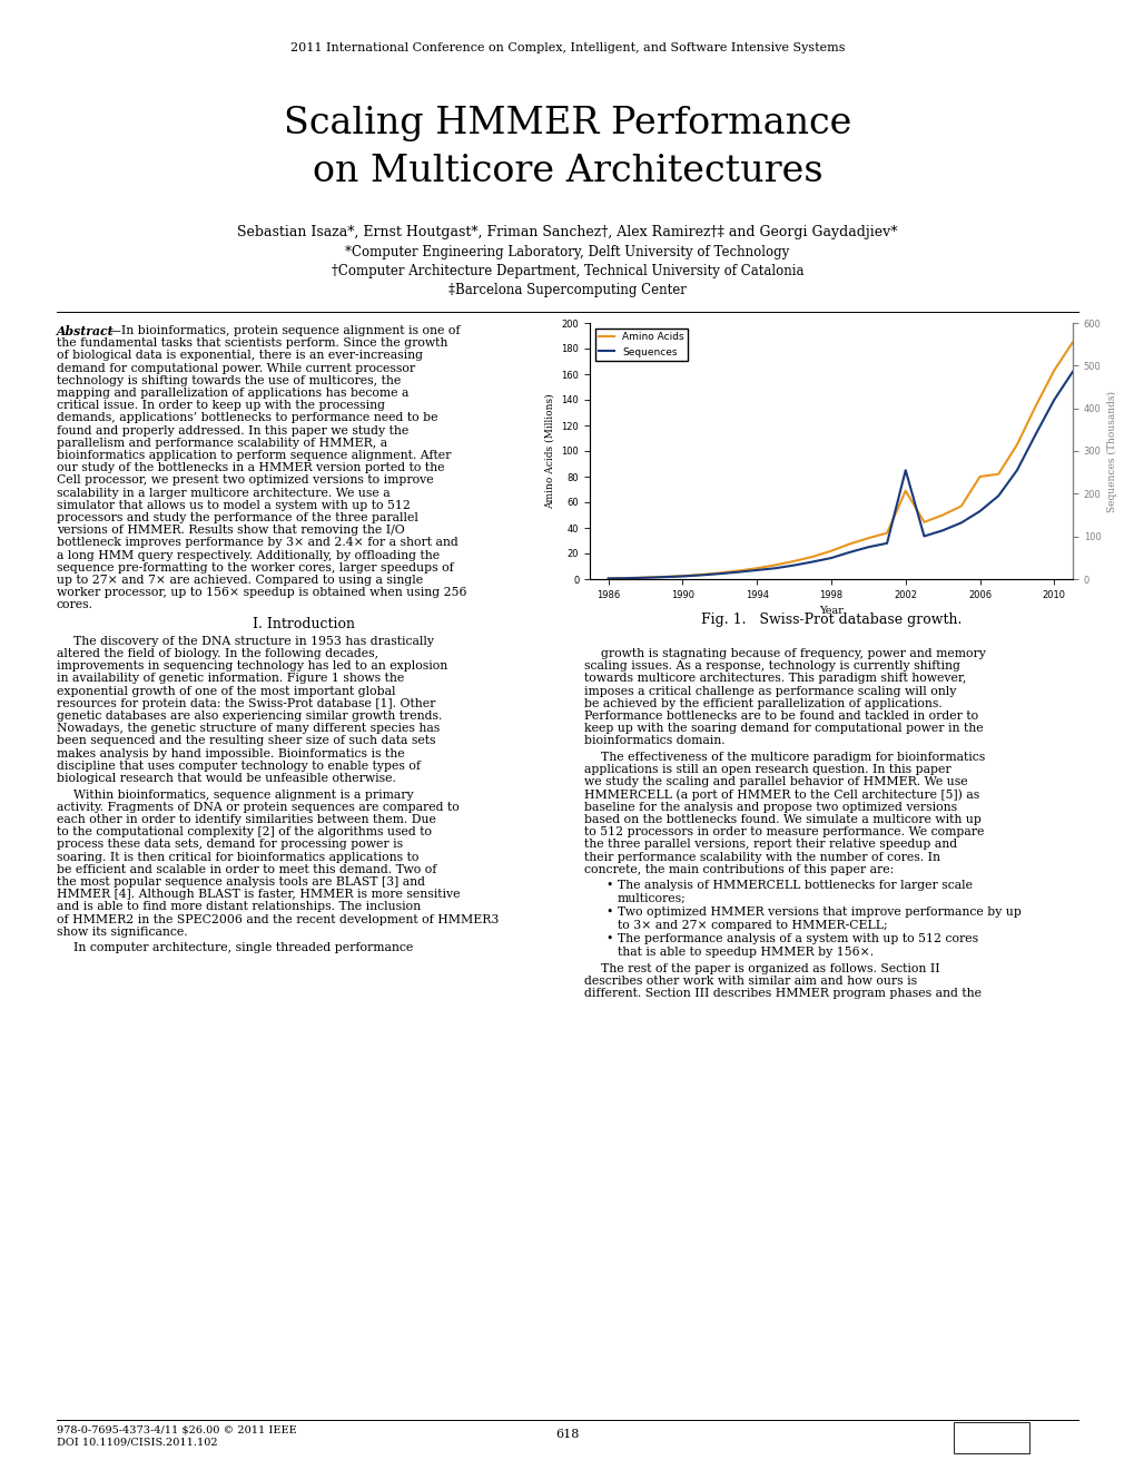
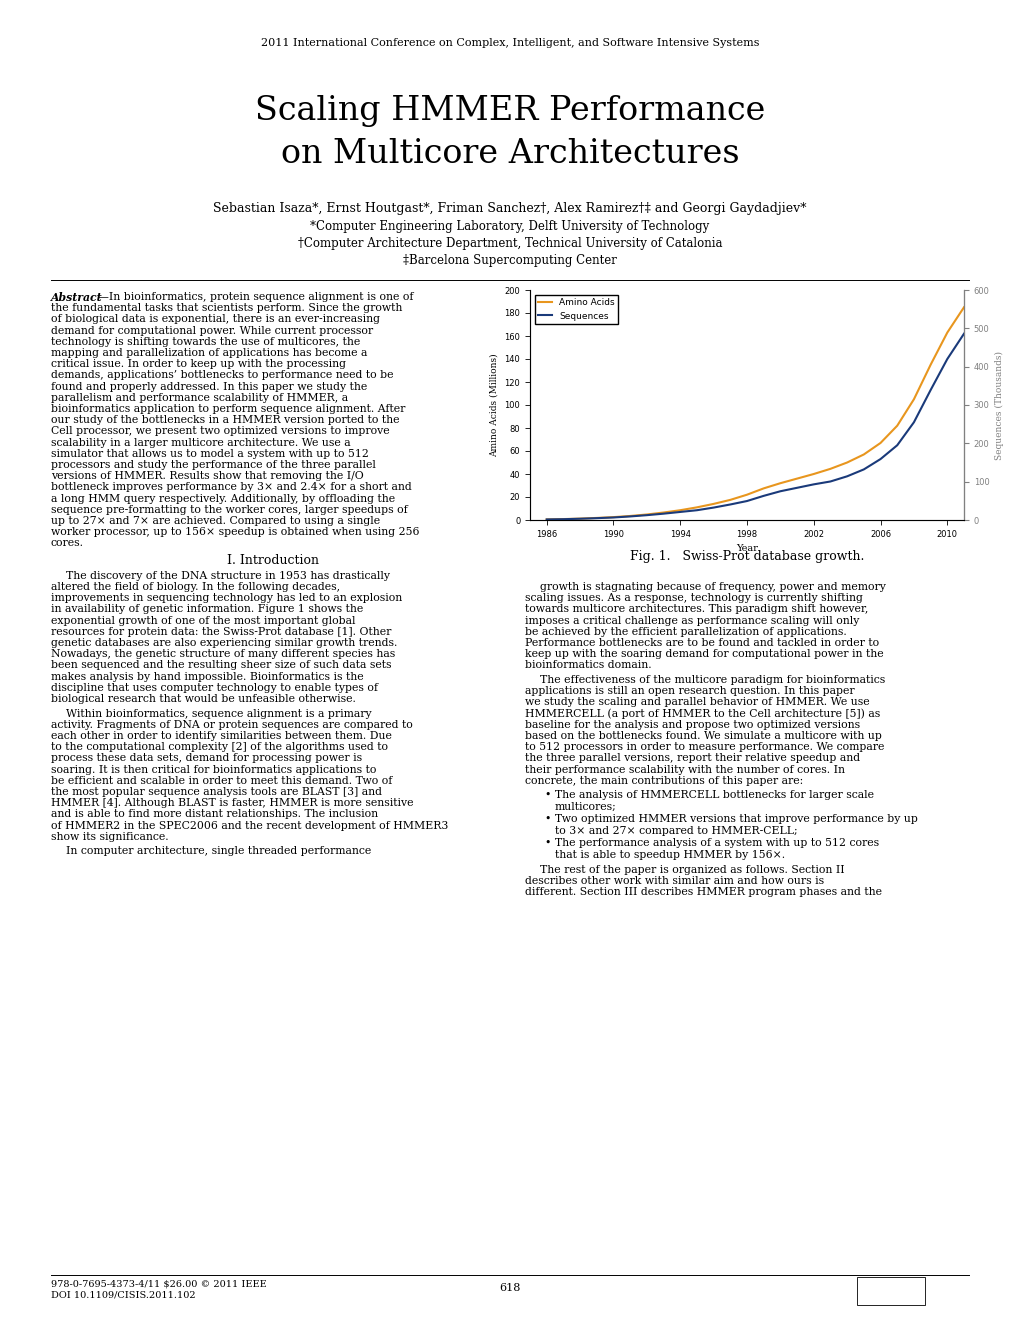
Amino Acids/2002: 69 -> 40
Sequences/2002: 255 -> 93
Amino Acids/2006: 80 -> 67
